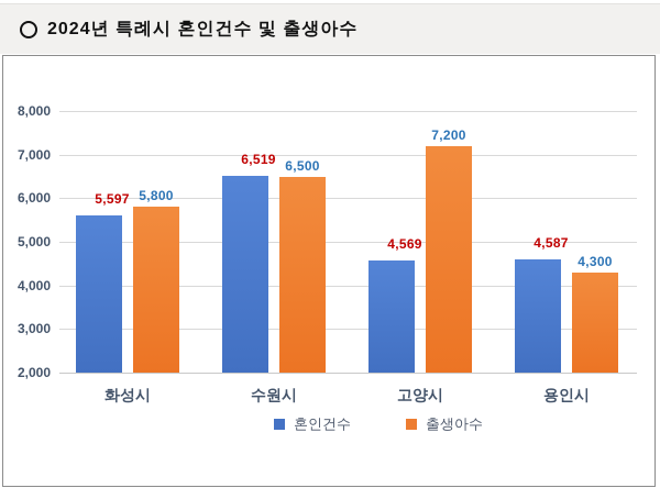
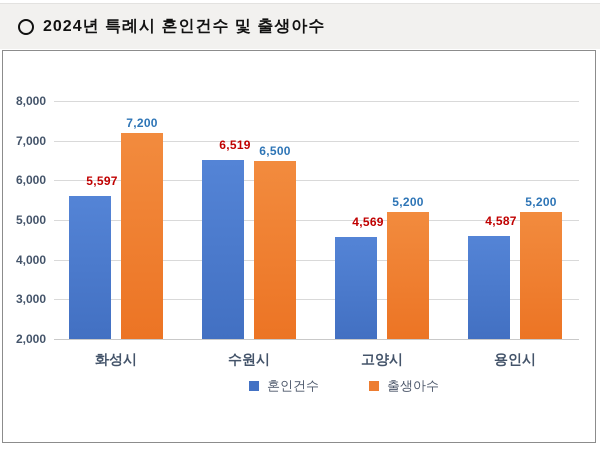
출생아수/화성시: 5,800 -> 7,200
출생아수/고양시: 7,200 -> 5,200
출생아수/용인시: 4,300 -> 5,200
